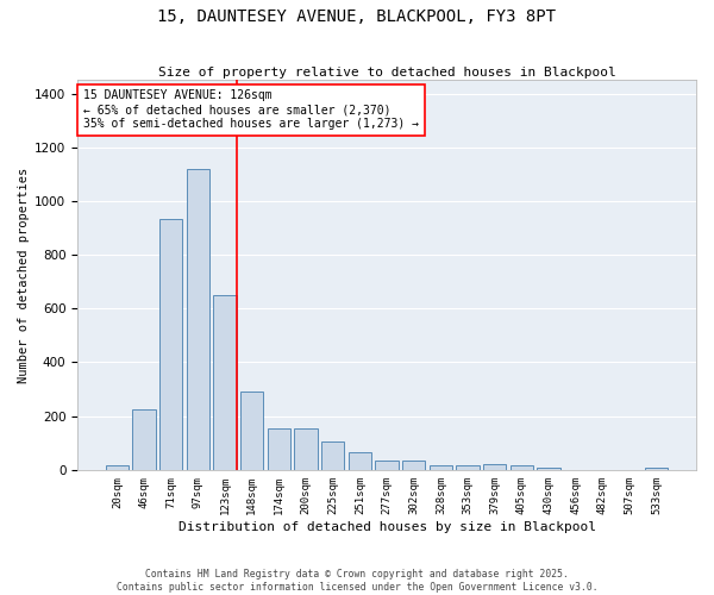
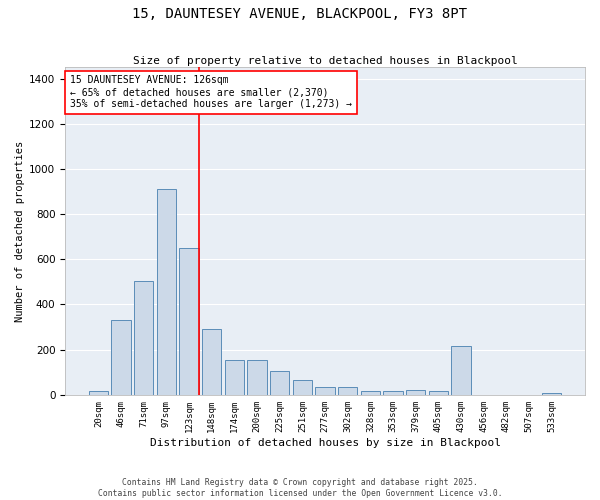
46sqm: 225 -> 330
71sqm: 935 -> 505
97sqm: 1120 -> 910
430sqm: 10 -> 215
